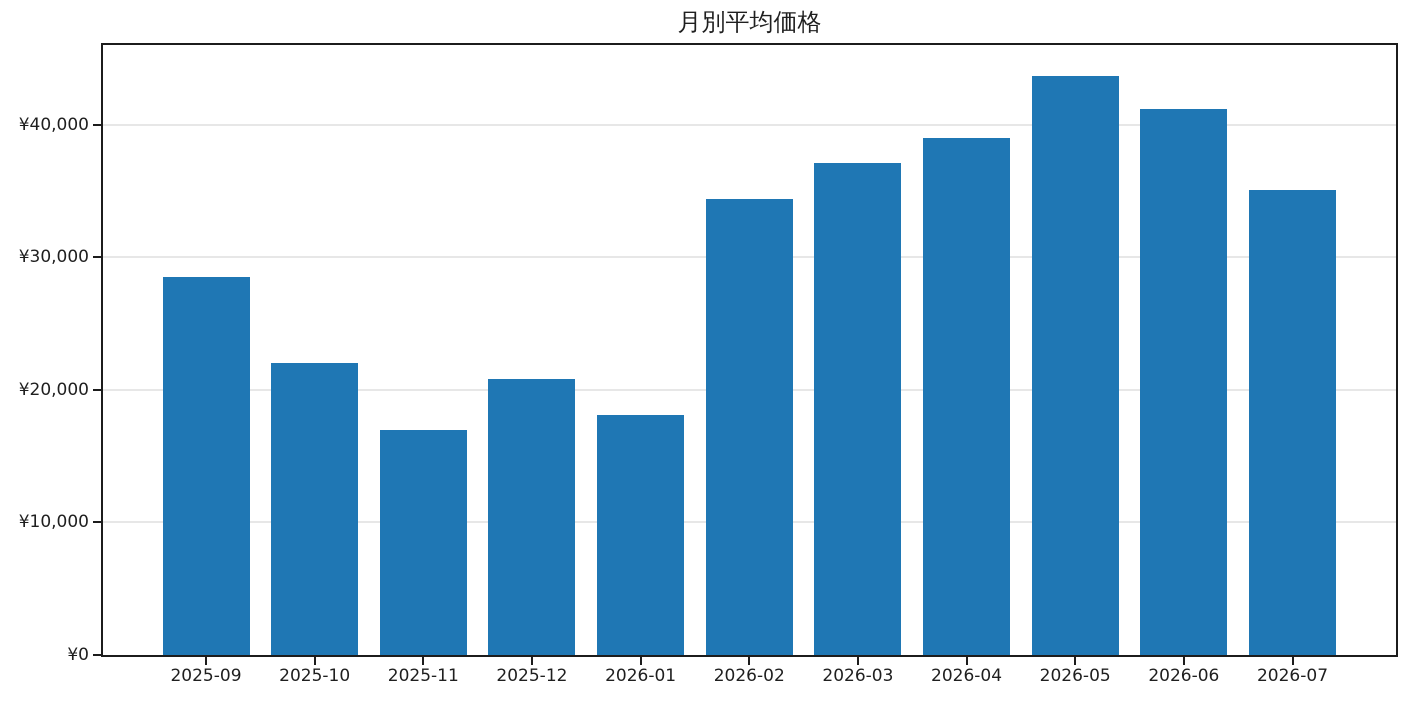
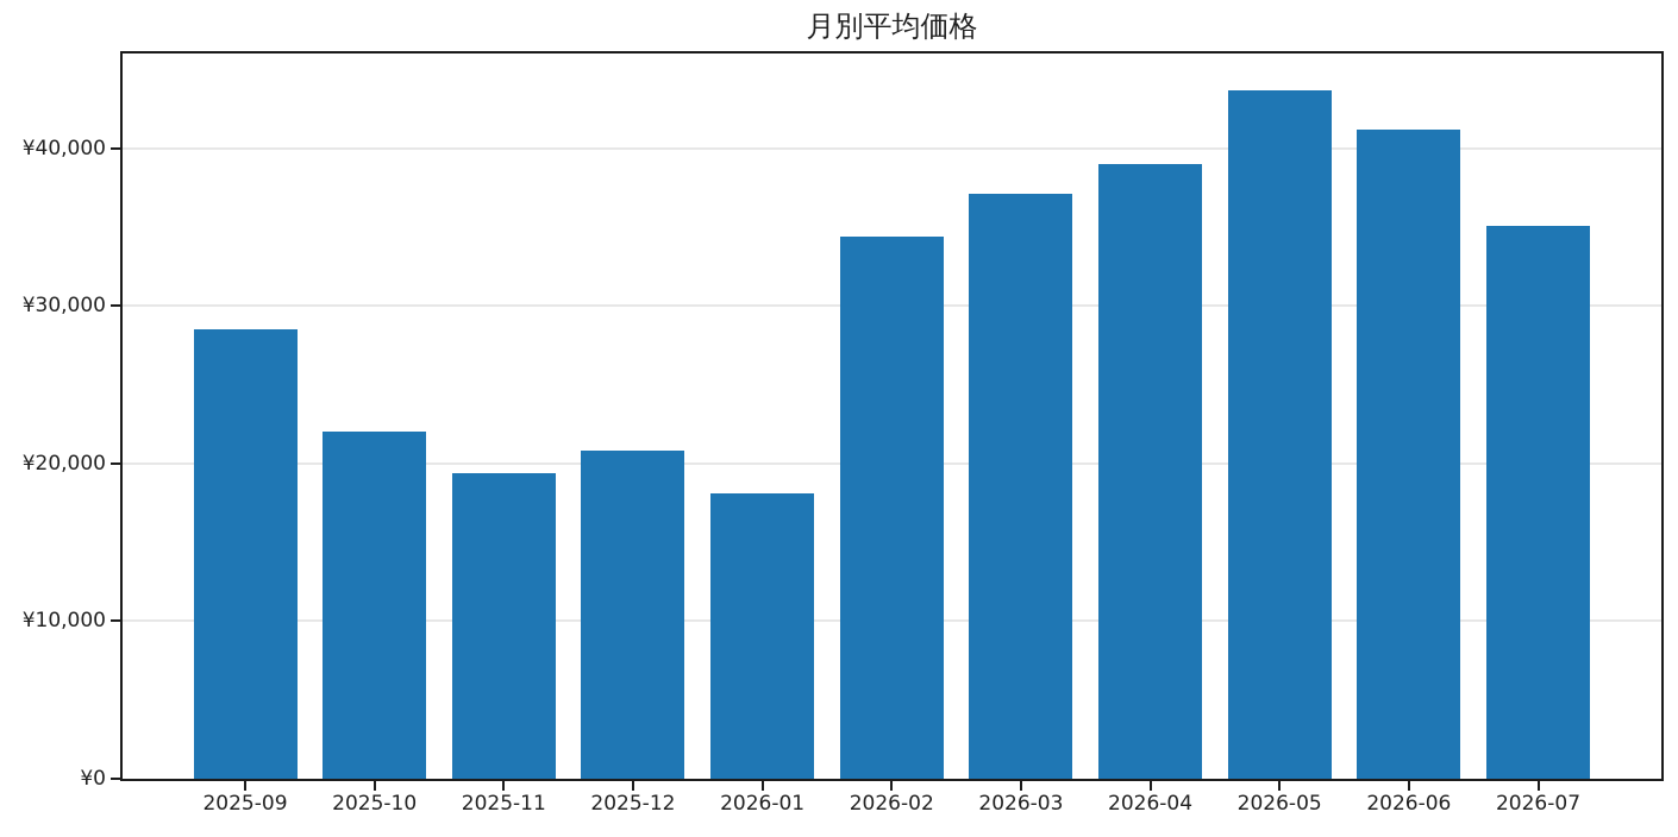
2025-11: ¥17000 -> ¥19400
